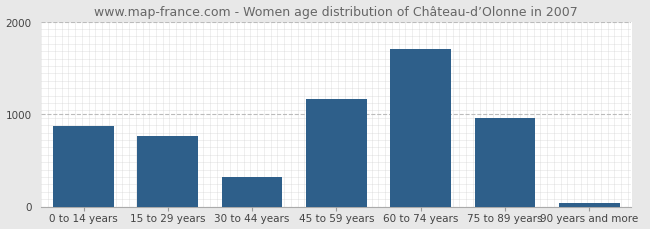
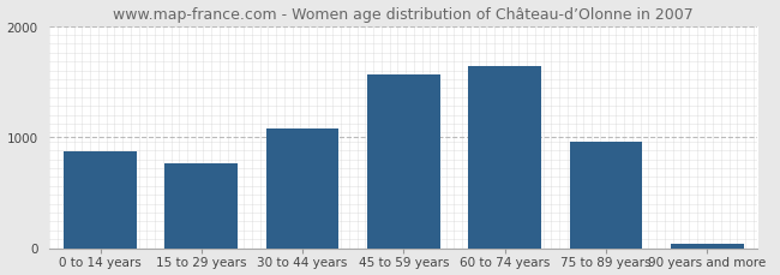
30 to 44 years: 320 -> 1080
45 to 59 years: 1160 -> 1560
60 to 74 years: 1700 -> 1640
